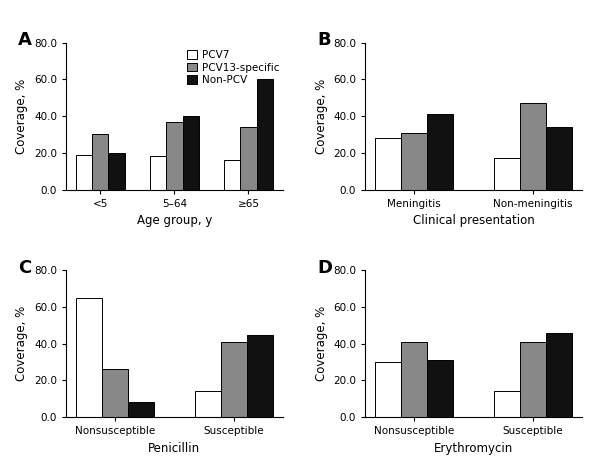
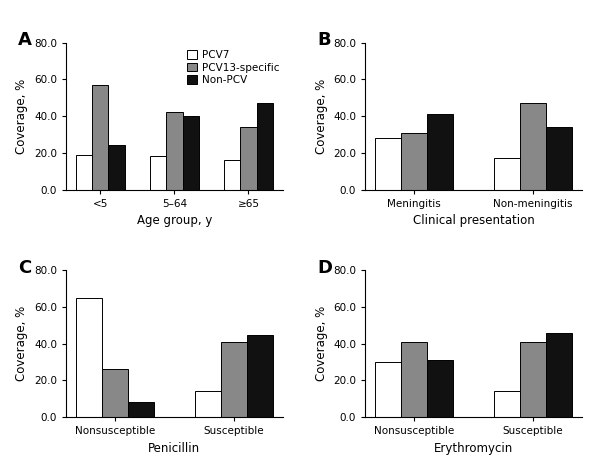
PCV13-specific/<5: 30 -> 57
Non-PCV/<5: 20 -> 24
PCV13-specific/5–64: 37 -> 42
Non-PCV/≥65: 60 -> 47
